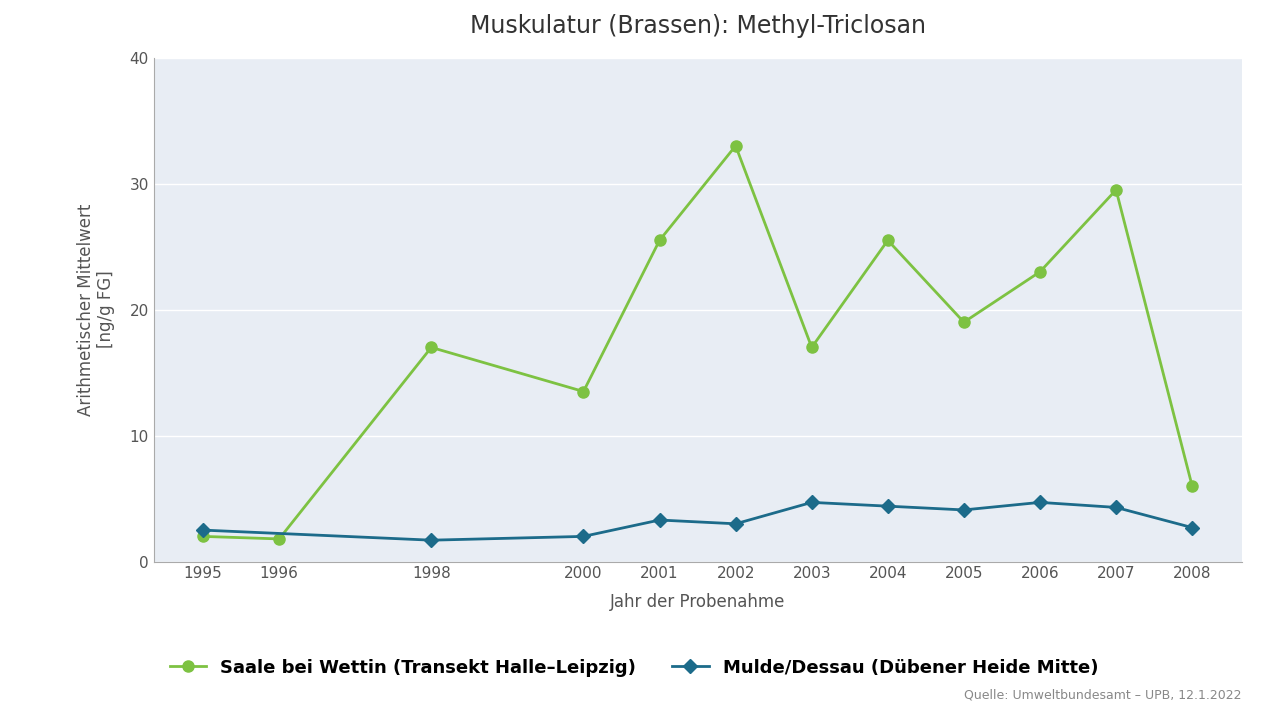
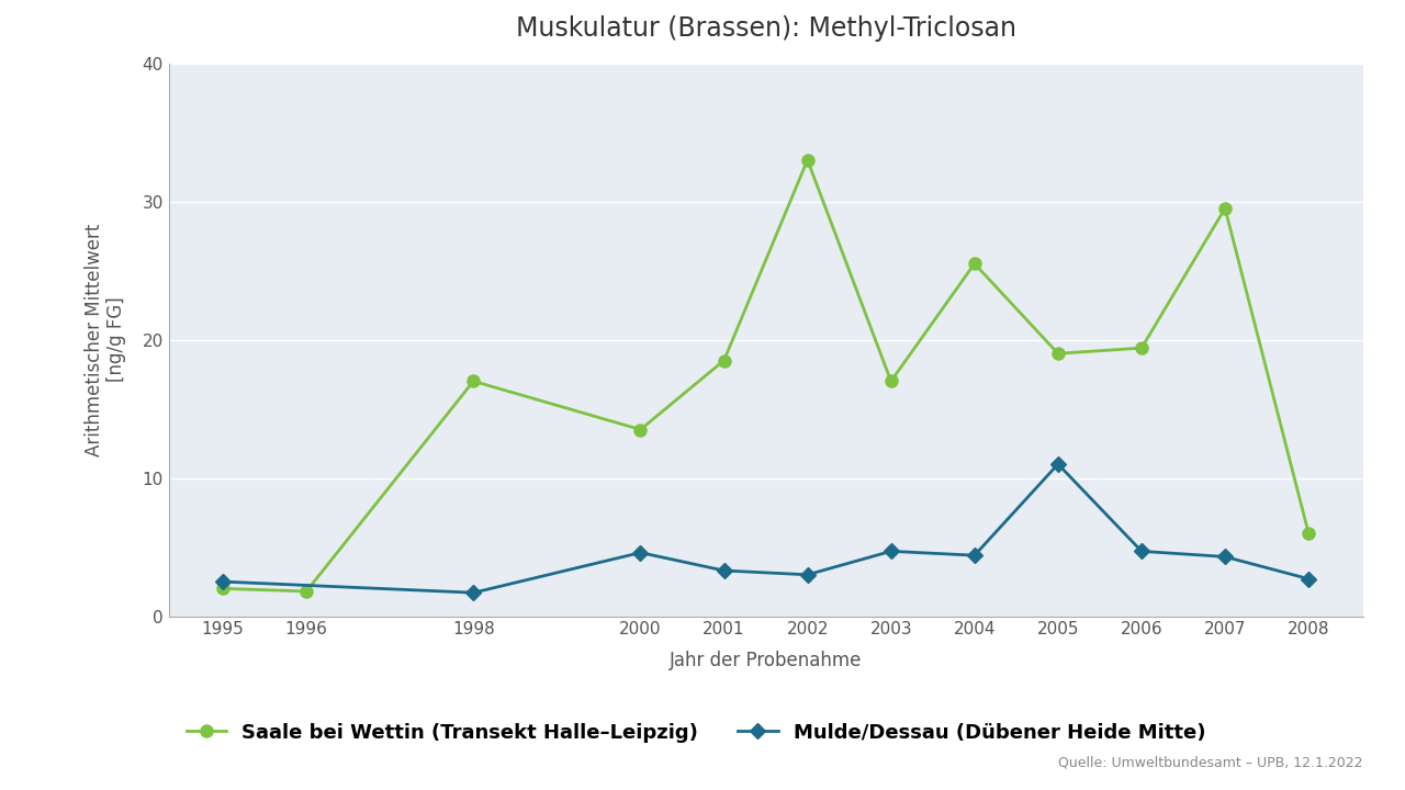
Mulde/Dessau (Dübener Heide Mitte)/2000: 2.0 -> 4.6
Saale bei Wettin (Transekt Halle–Leipzig)/2001: 25.5 -> 18.5
Mulde/Dessau (Dübener Heide Mitte)/2005: 4.1 -> 11.0
Saale bei Wettin (Transekt Halle–Leipzig)/2006: 23.0 -> 19.4
